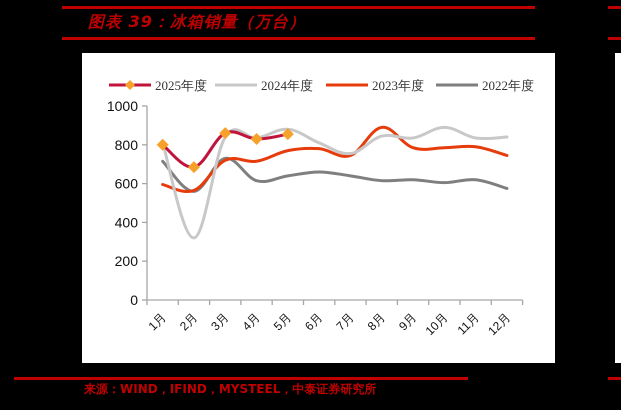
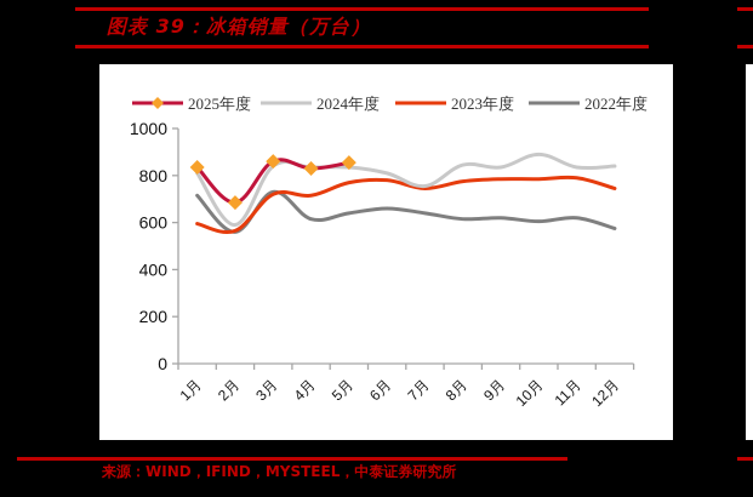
2025年度/1月: 800 -> 840
2024年度/2月: 320 -> 590
2024年度/5月: 880 -> 840
2023年度/8月: 890 -> 780
